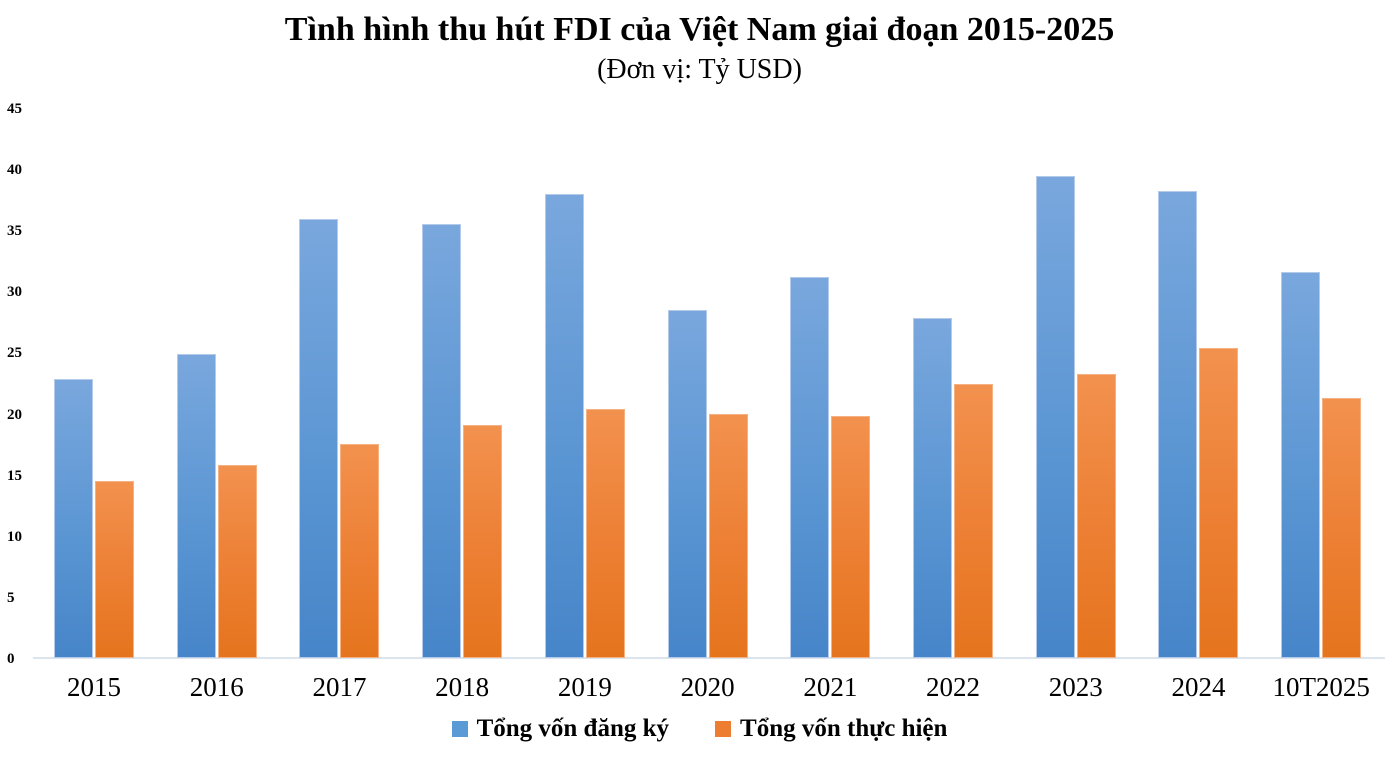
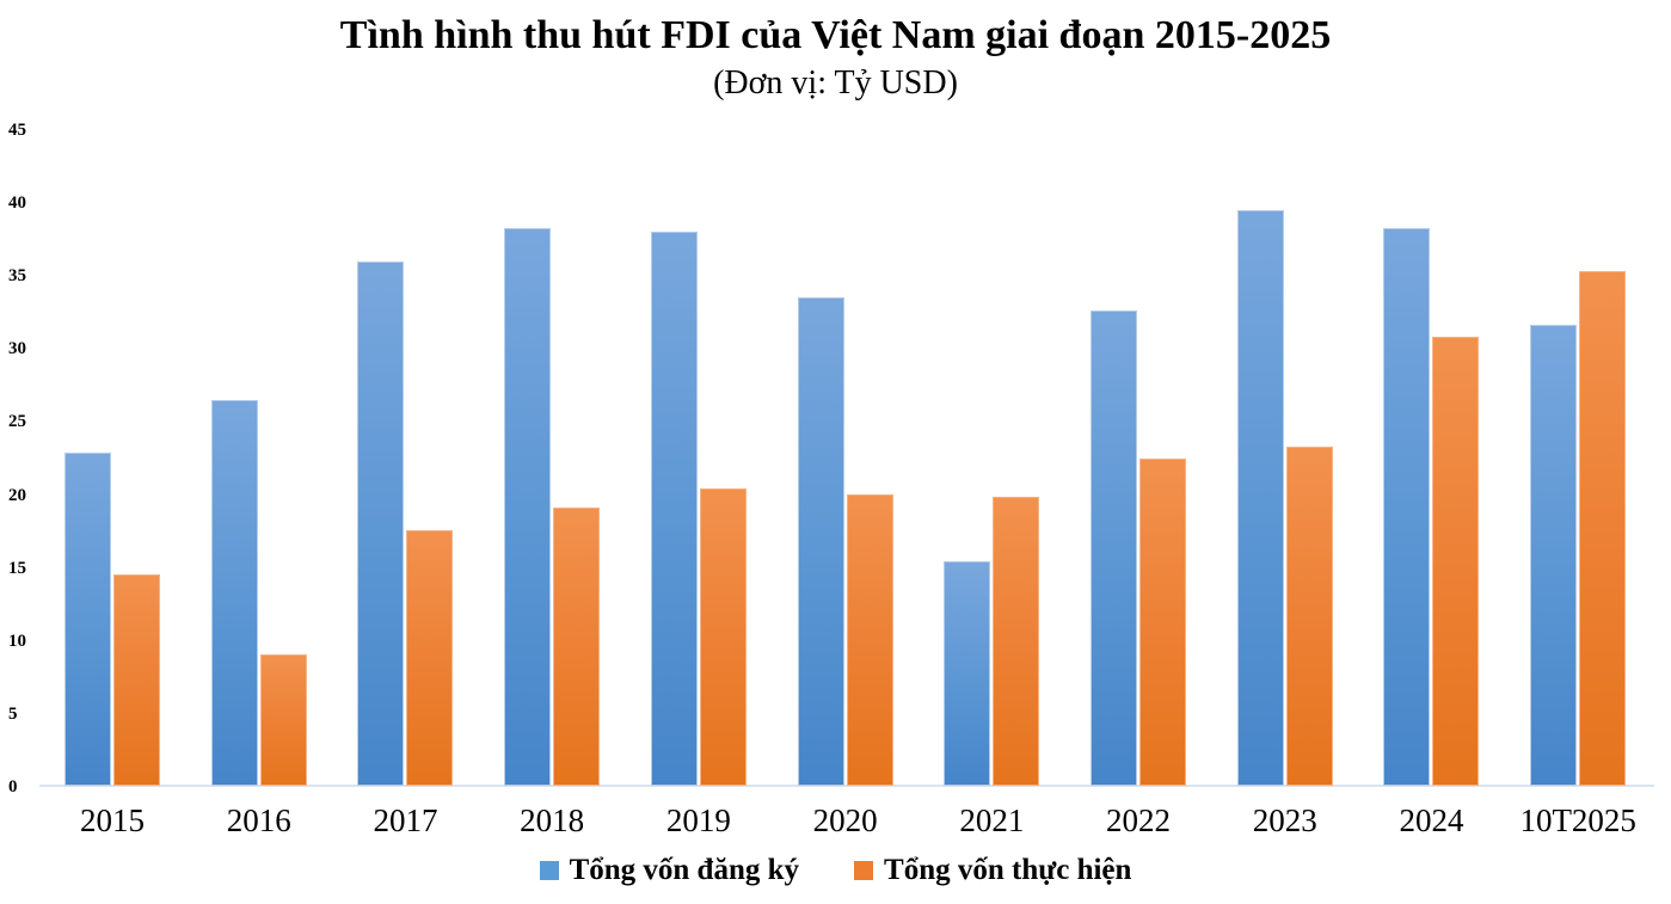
Tổng vốn đăng ký/2016: 24.9 -> 26.4
Tổng vốn thực hiện/2016: 15.8 -> 9.0
Tổng vốn đăng ký/2018: 35.5 -> 38.2
Tổng vốn đăng ký/2020: 28.5 -> 33.5
Tổng vốn đăng ký/2021: 31.2 -> 15.4
Tổng vốn đăng ký/2022: 27.8 -> 32.6
Tổng vốn thực hiện/2024: 25.4 -> 30.8
Tổng vốn thực hiện/10T2025: 21.3 -> 35.3
